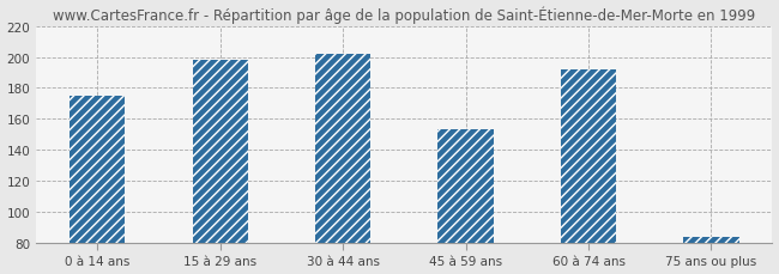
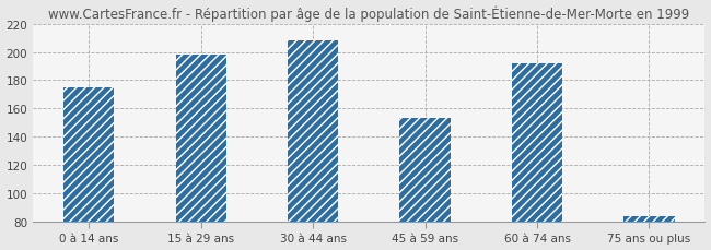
30 à 44 ans: 202 -> 208
